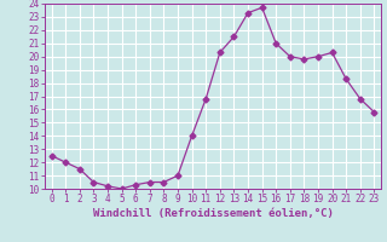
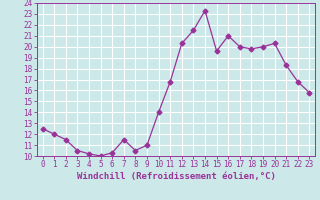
7: 10.5 -> 11.5
15: 23.7 -> 19.6
